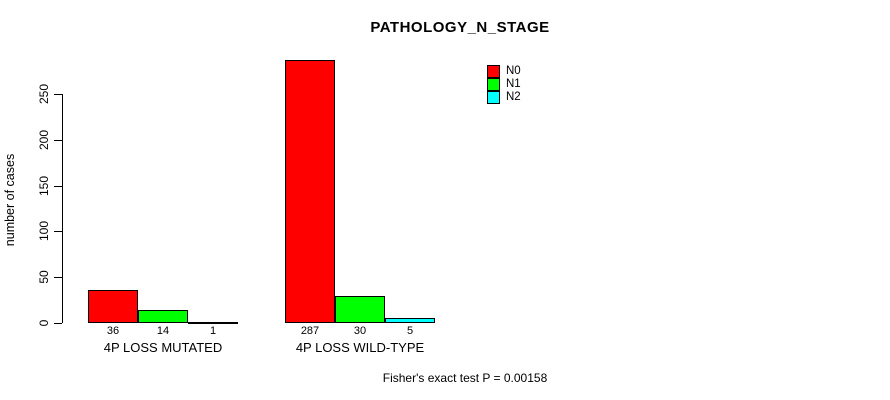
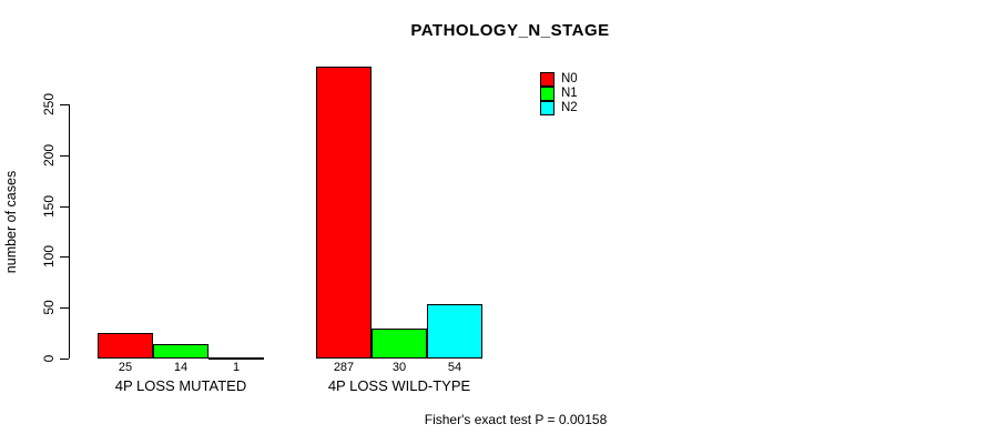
N0/4P LOSS MUTATED: 36 -> 25
N2/4P LOSS WILD-TYPE: 5 -> 54
